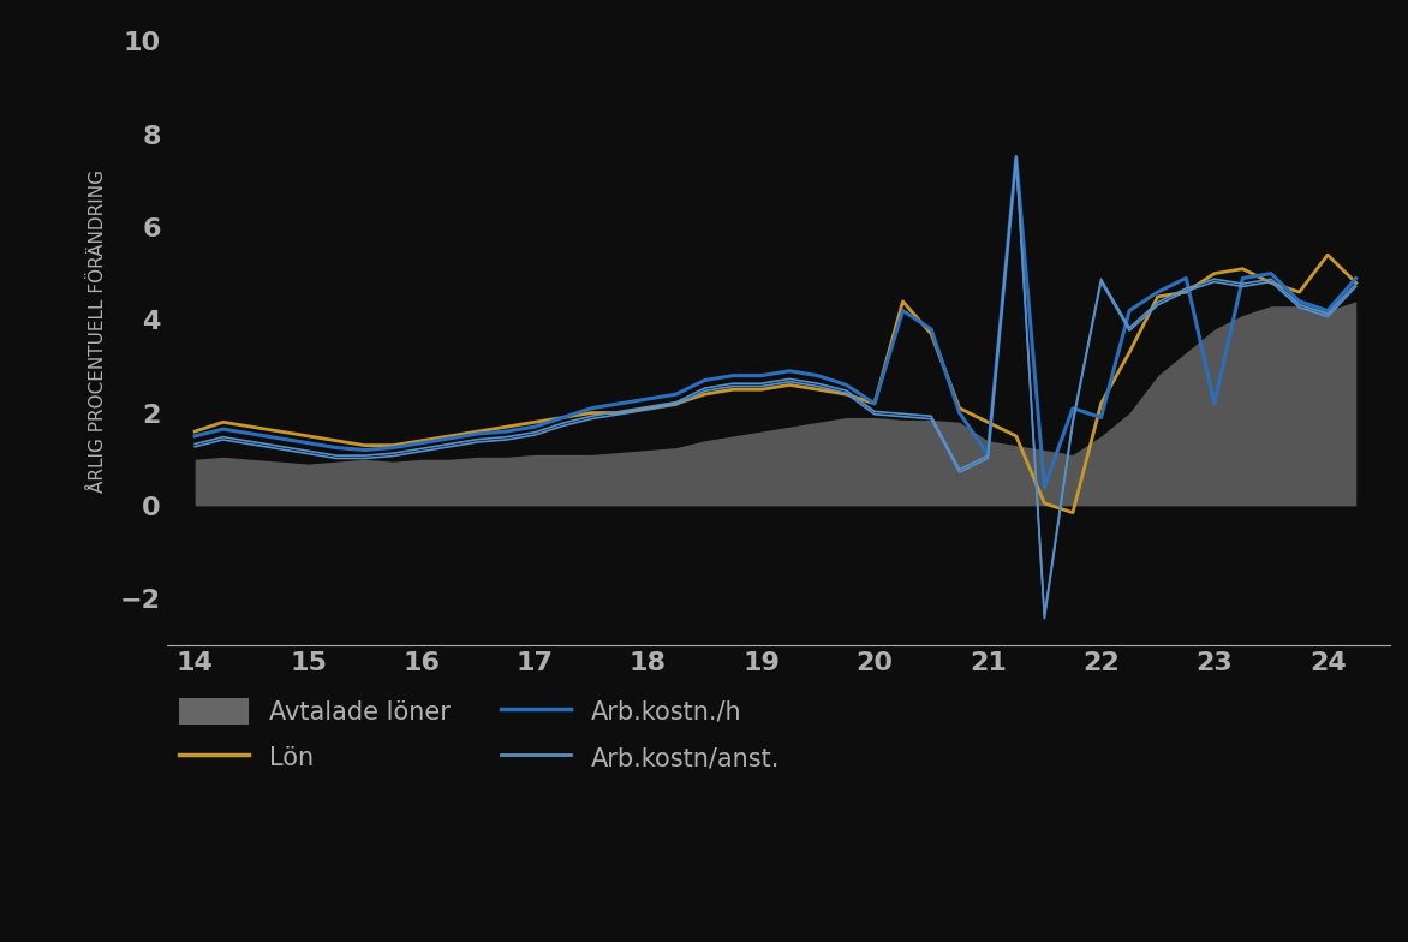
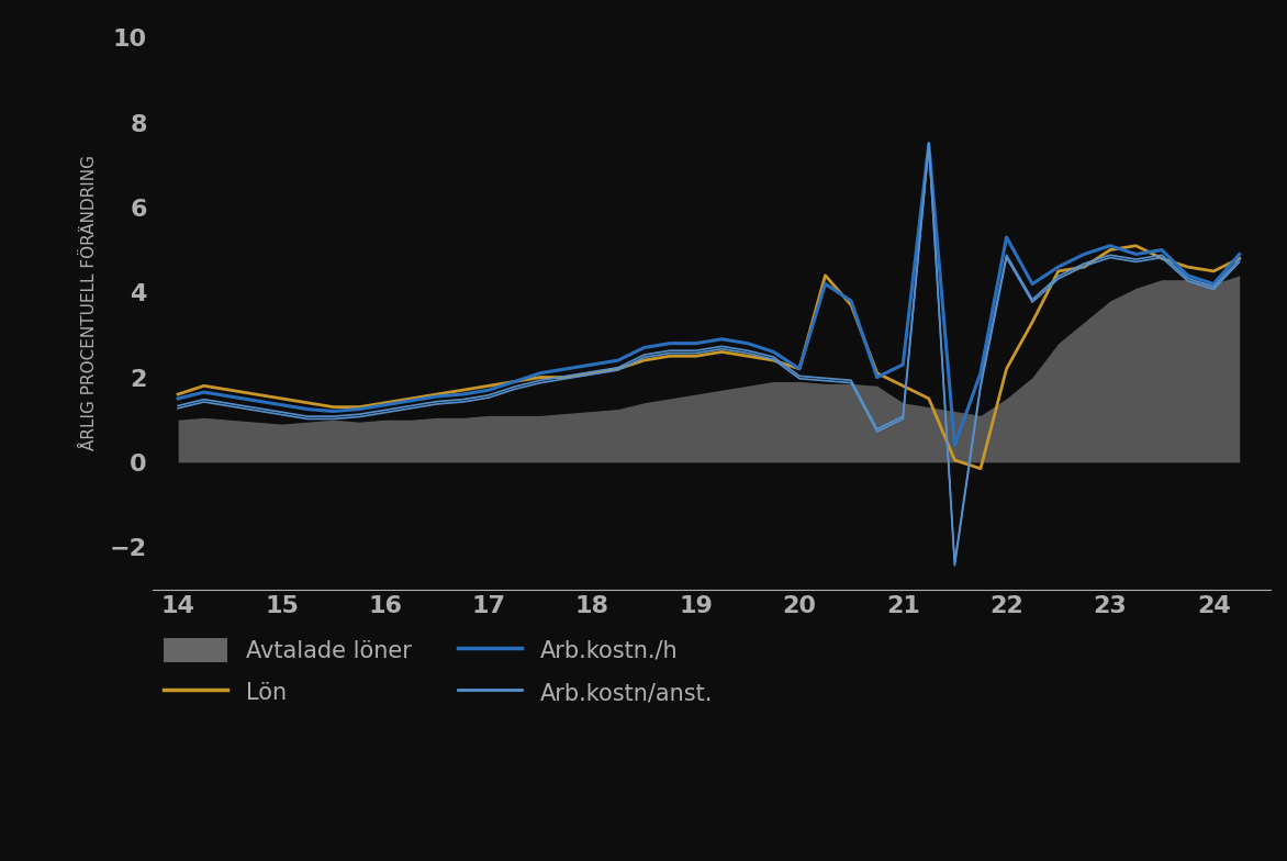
Arb.kostn./h/21: 1.10 -> 2.30
Arb.kostn./h/22: 1.90 -> 5.30
Arb.kostn./h/23: 2.20 -> 5.10
Lön/24: 5.40 -> 4.50
